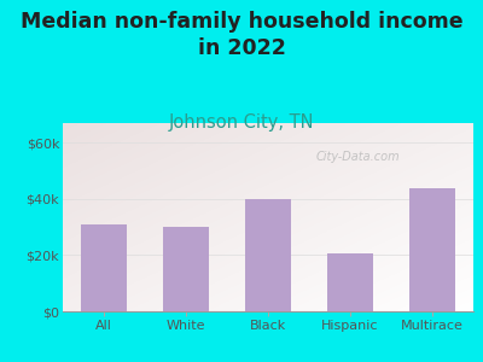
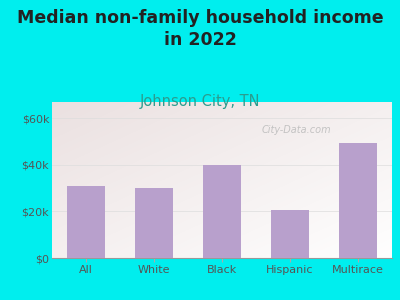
Multirace: $44.0k -> $49.5k
